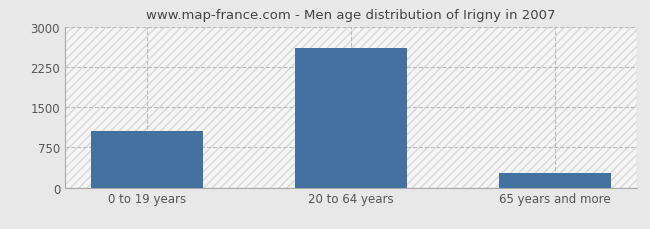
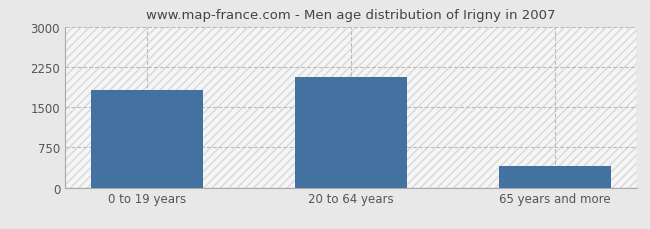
0 to 19 years: 1050 -> 1820
20 to 64 years: 2600 -> 2060
65 years and more: 280 -> 400
